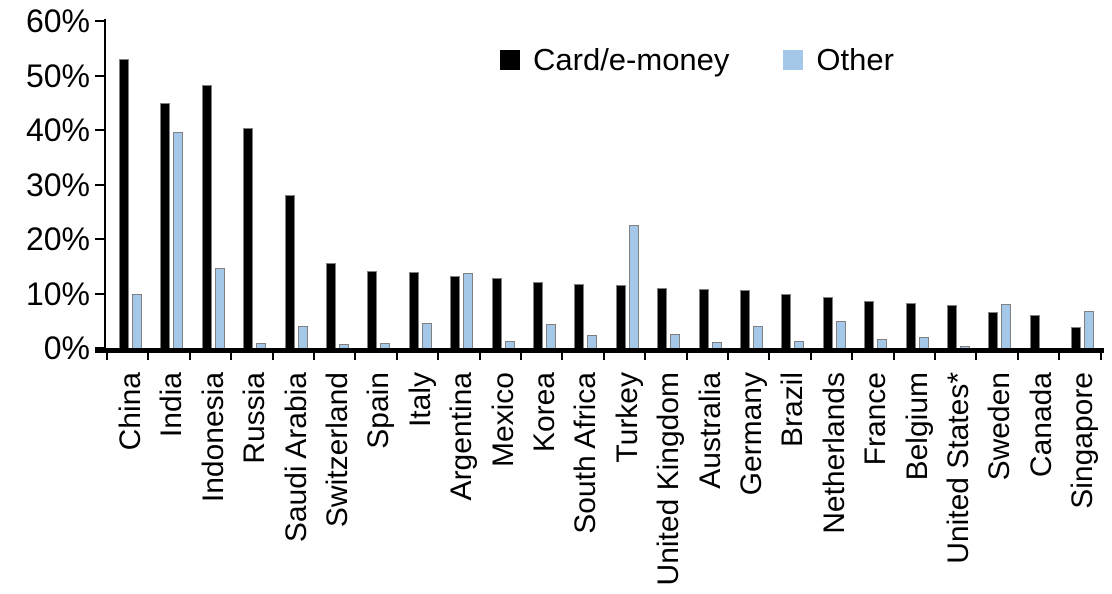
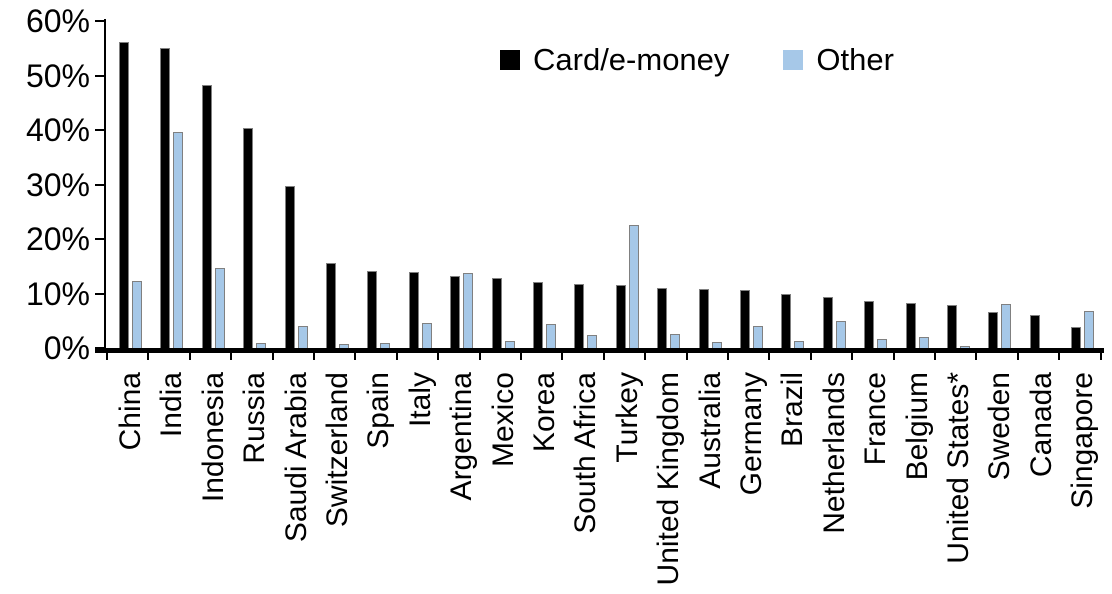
Card/e-money/China: 53% -> 56%
Other/China: 10% -> 12%
Card/e-money/India: 45% -> 55%
Card/e-money/Saudi Arabia: 28% -> 30%
